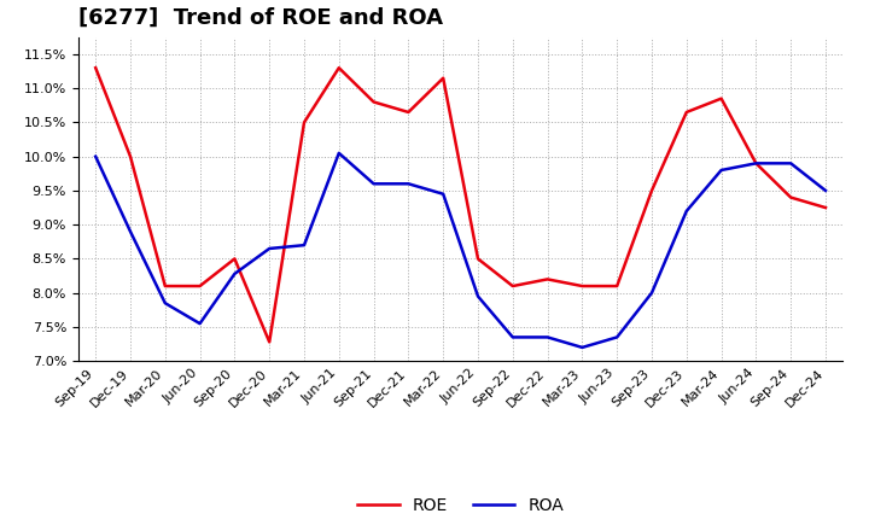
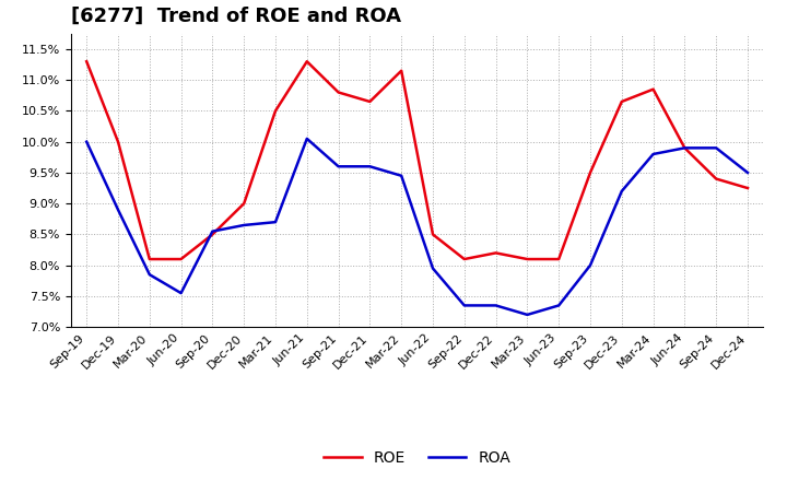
ROA/Sep-20: 8.28% -> 8.55%
ROE/Dec-20: 7.28% -> 9.00%
